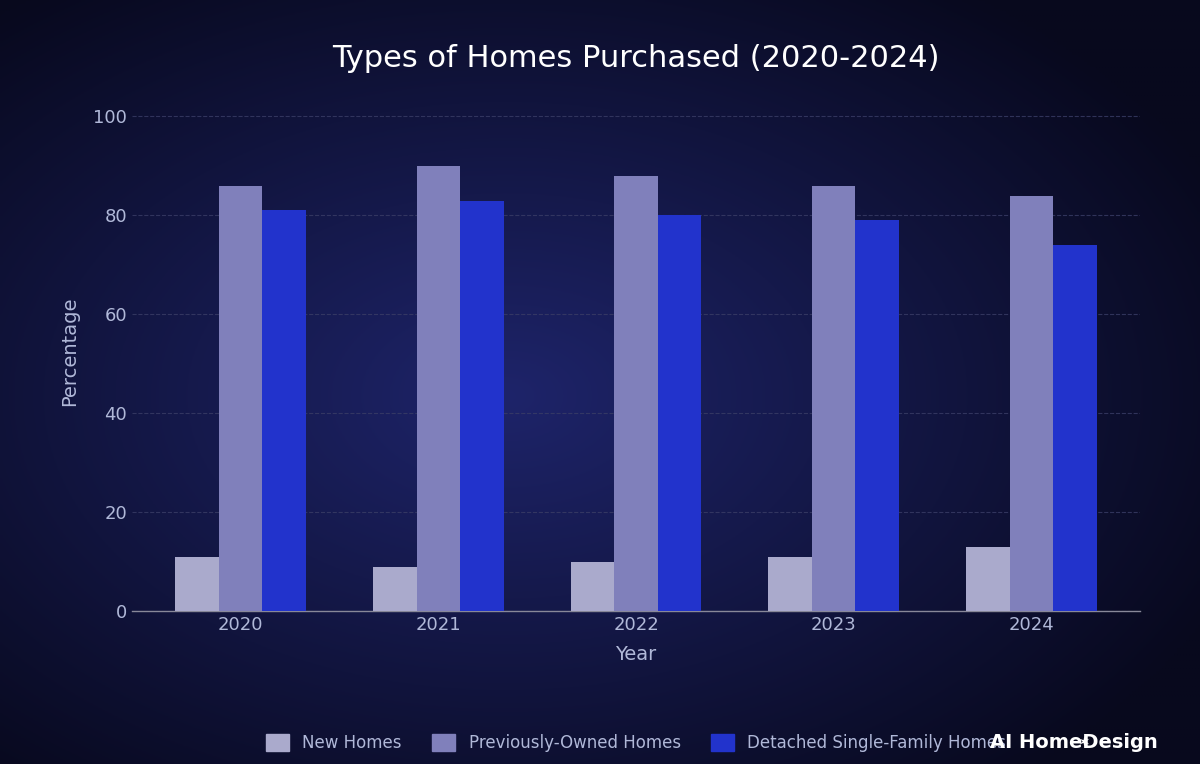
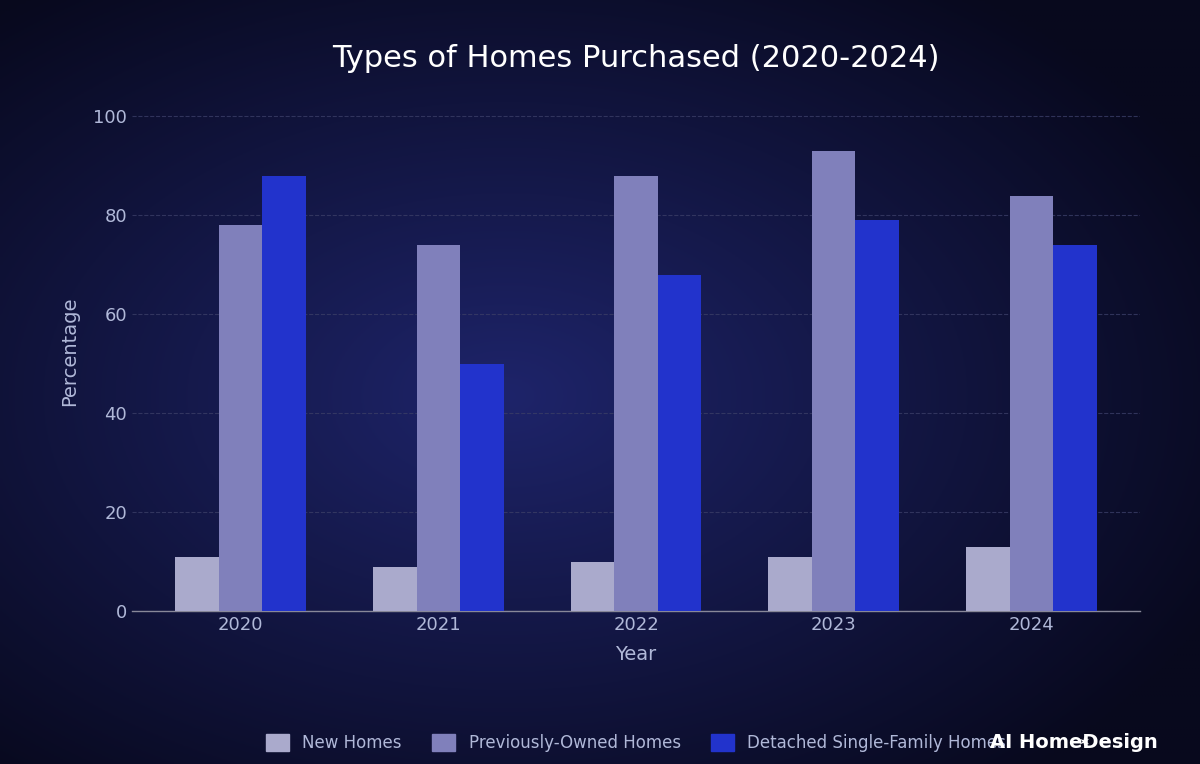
Previously-Owned Homes/2020: 86 -> 78
Detached Single-Family Homes/2020: 81 -> 88
Previously-Owned Homes/2021: 90 -> 74
Detached Single-Family Homes/2021: 83 -> 50
Detached Single-Family Homes/2022: 80 -> 68
Previously-Owned Homes/2023: 86 -> 93
